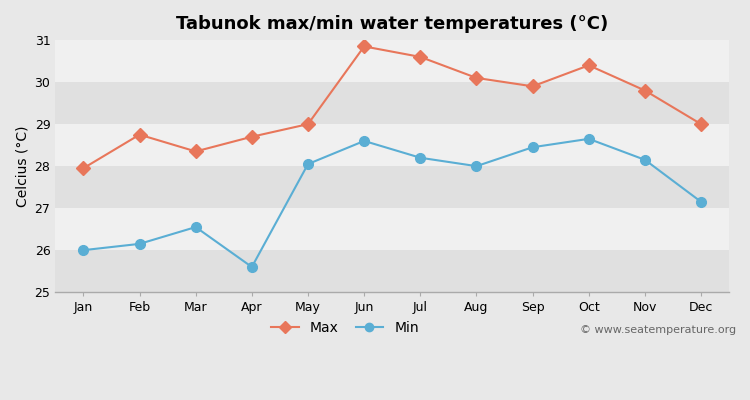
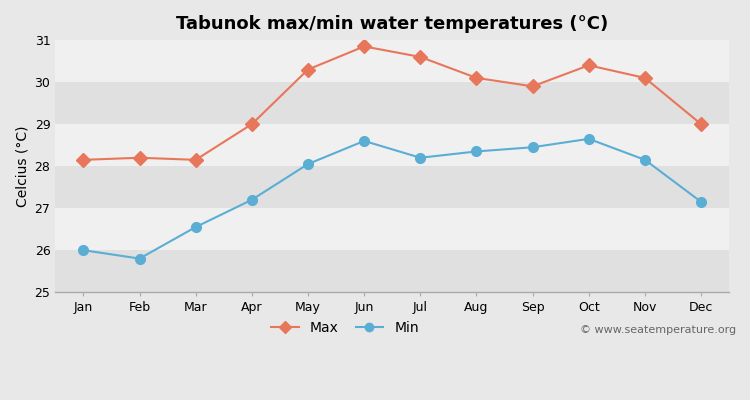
Max/Jan: 27.95 -> 28.15
Max/Feb: 28.75 -> 28.20
Min/Feb: 26.15 -> 25.80
Max/Mar: 28.35 -> 28.15
Max/Apr: 28.70 -> 29.00
Min/Apr: 25.60 -> 27.20
Max/May: 29.00 -> 30.30
Min/Aug: 28.00 -> 28.35
Max/Nov: 29.80 -> 30.10
